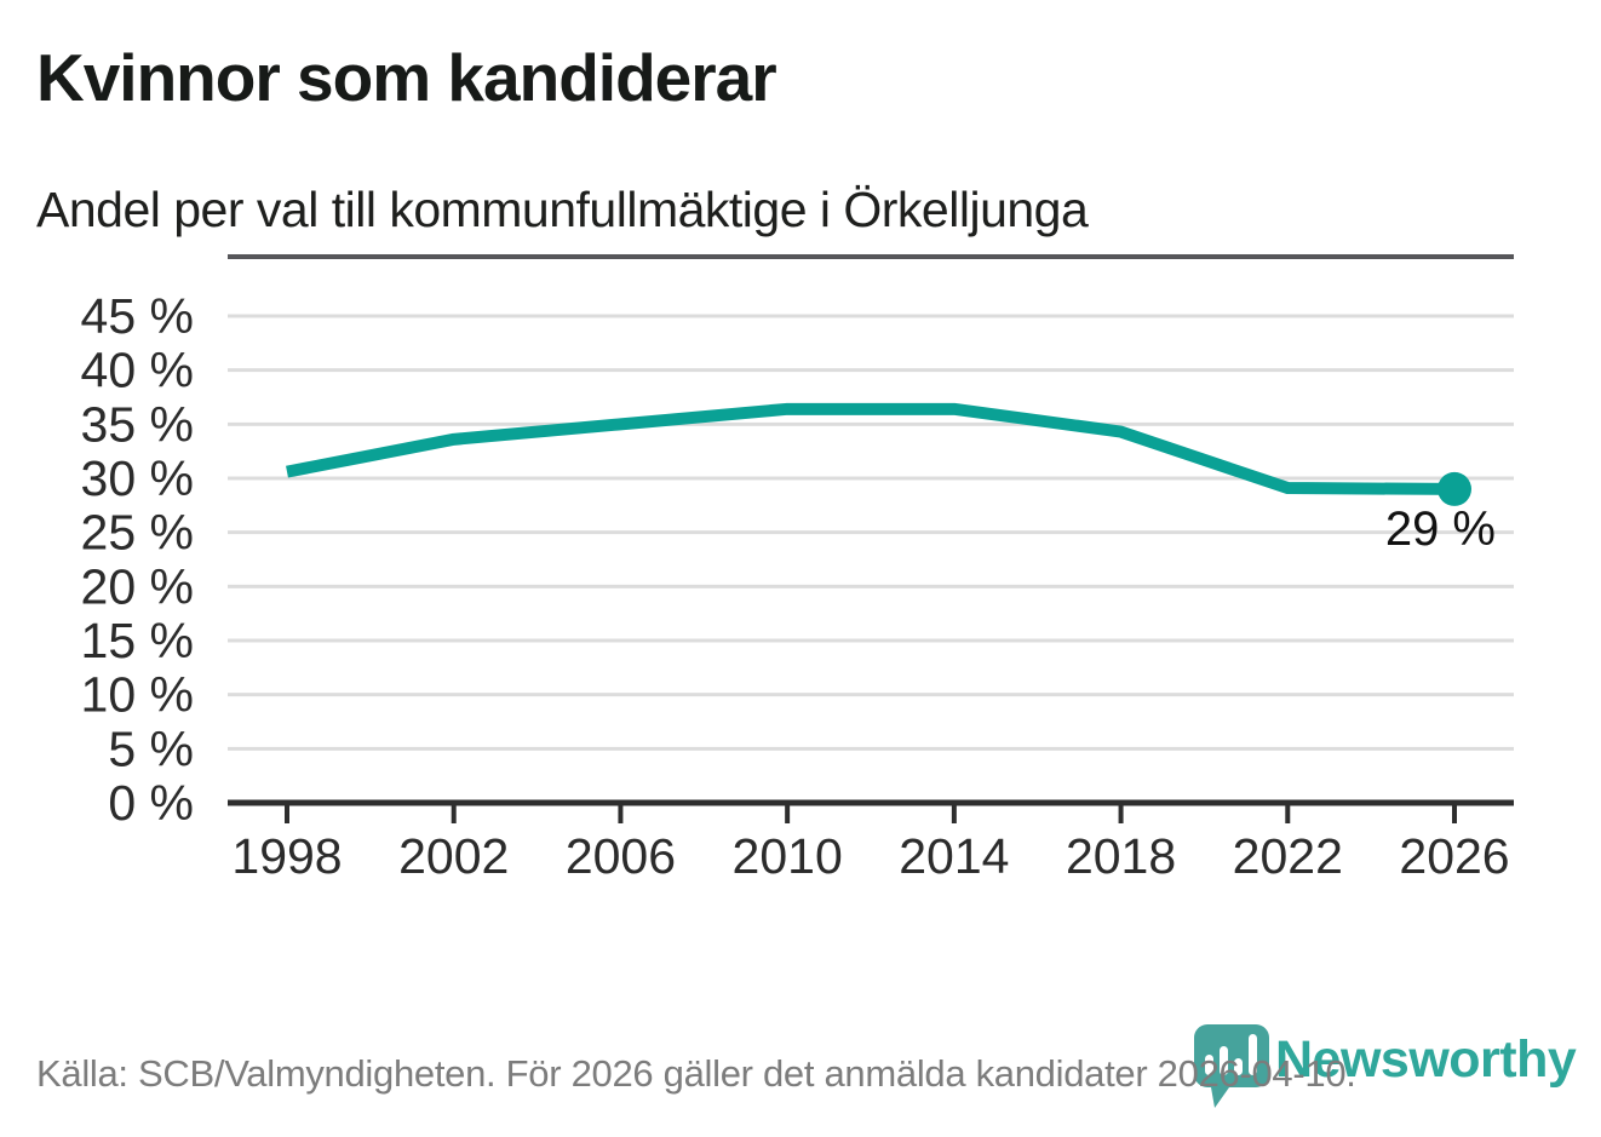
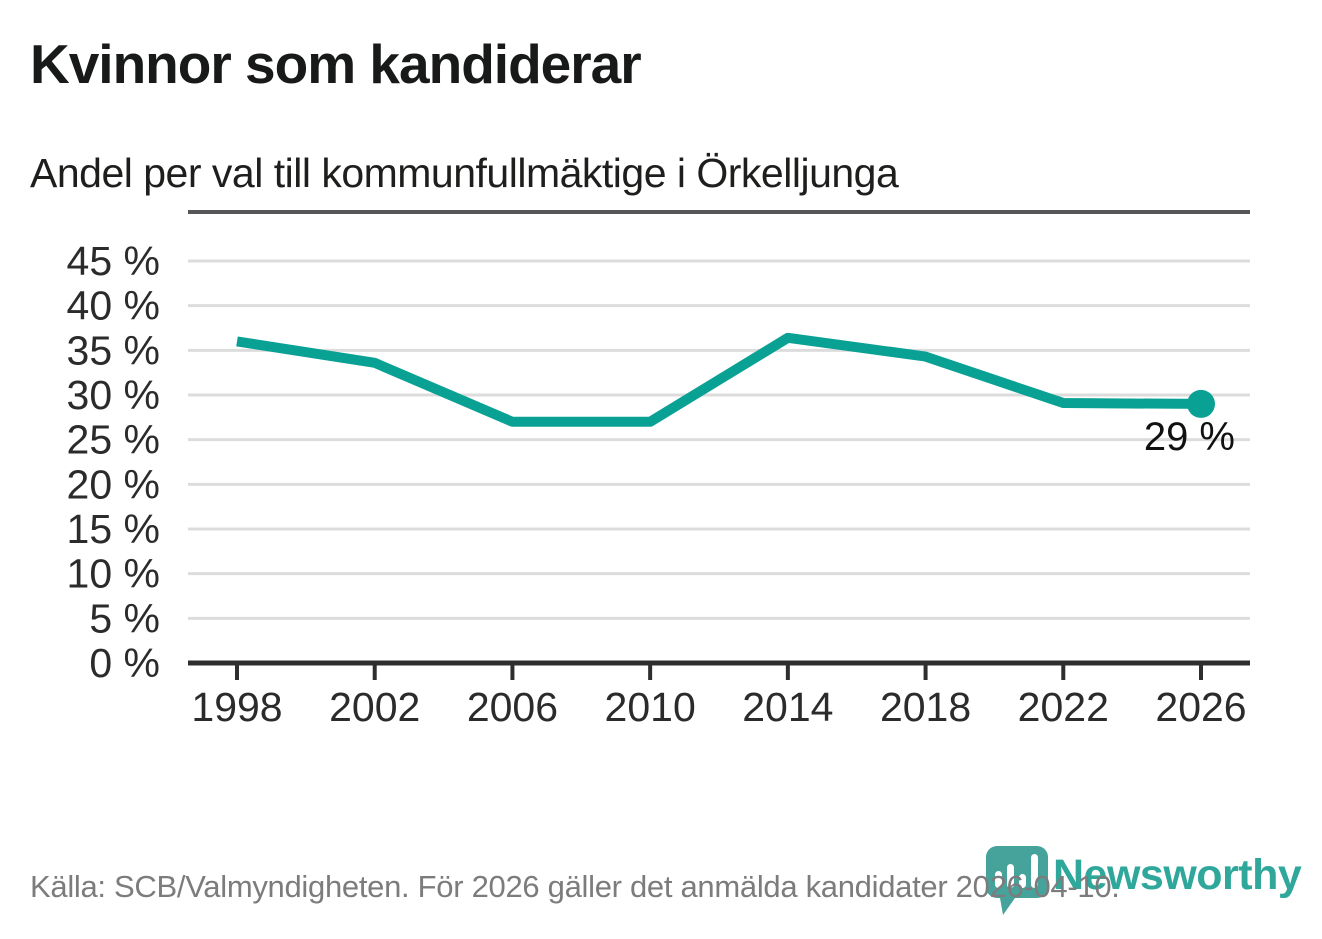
1998: 31% -> 36%
2006: 35% -> 27%
2010: 36% -> 27%
